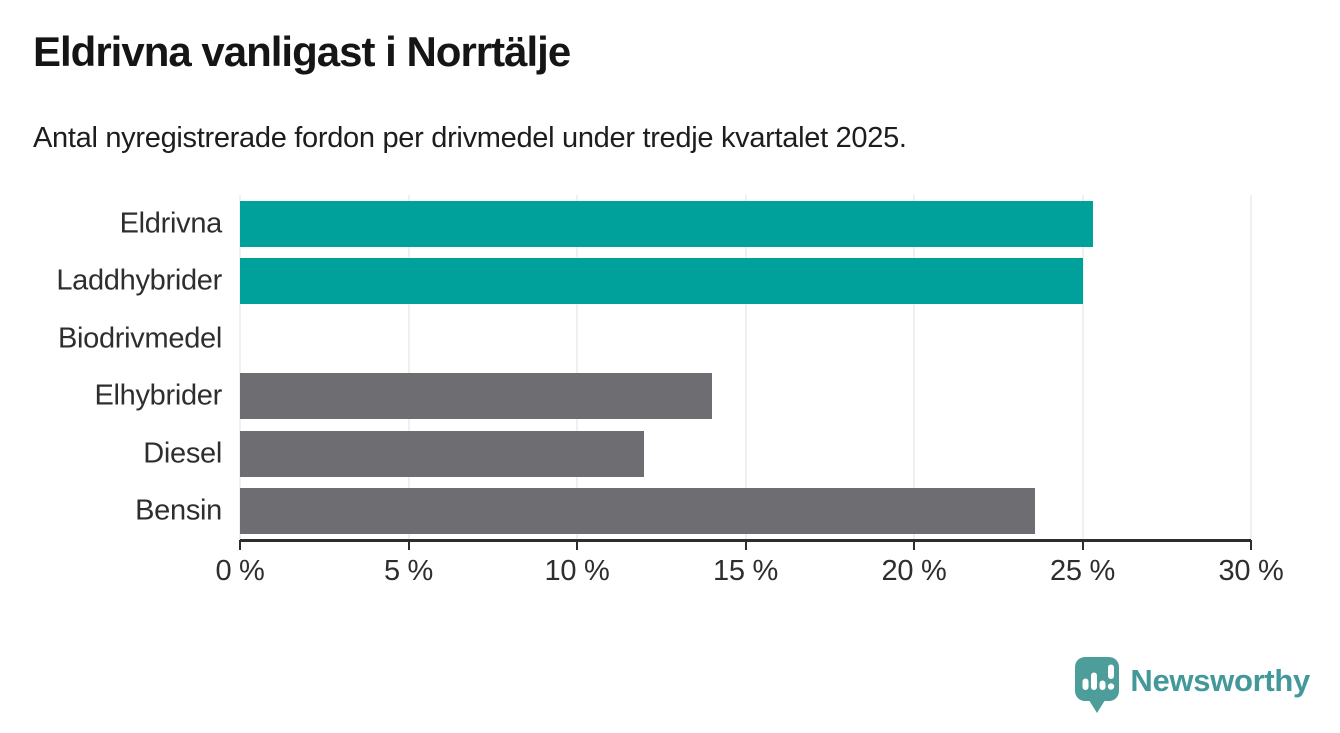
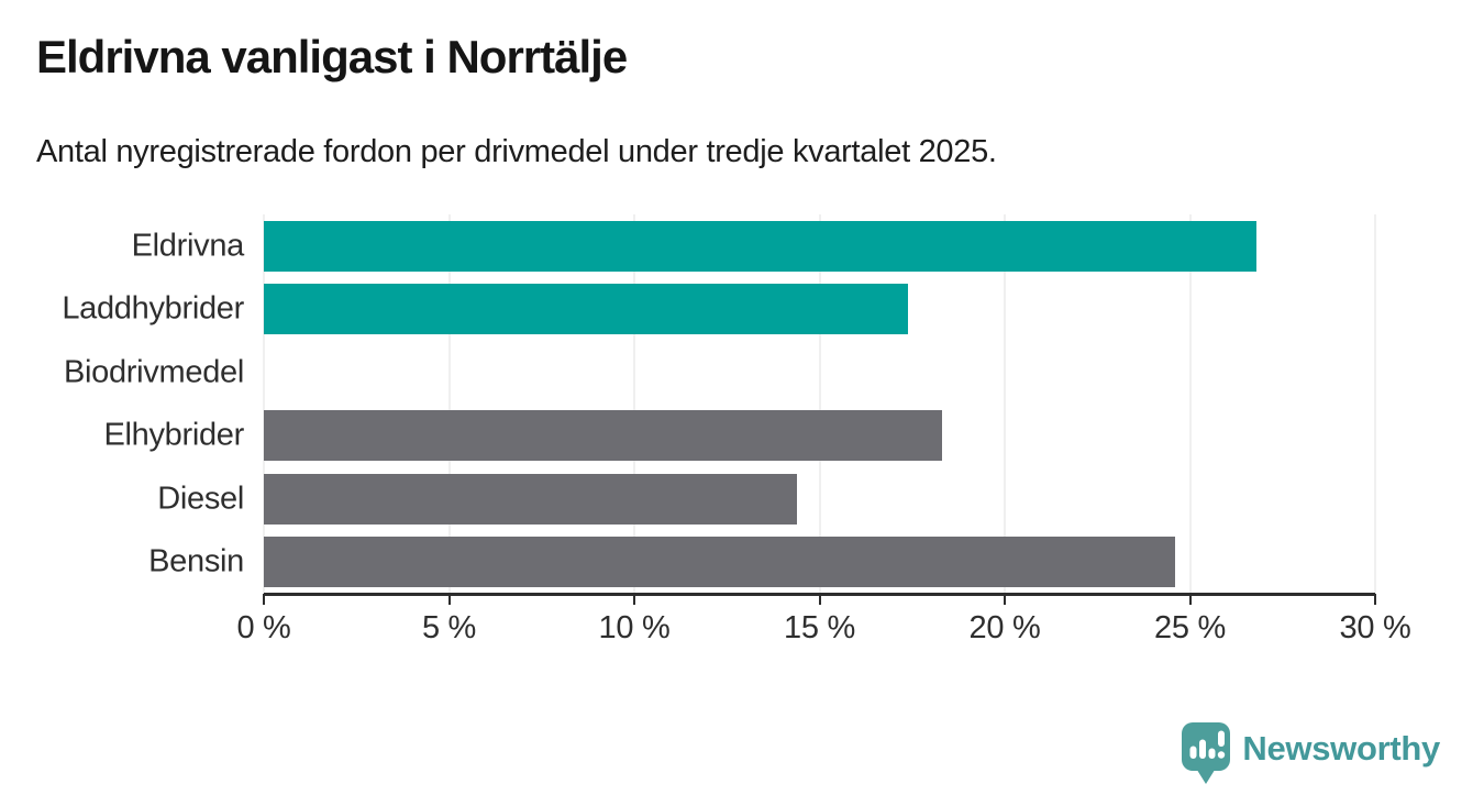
Eldrivna: 25.3% -> 26.8%
Laddhybrider: 25.0% -> 17.4%
Elhybrider: 14.0% -> 18.3%
Diesel: 12.0% -> 14.4%
Bensin: 23.6% -> 24.6%
